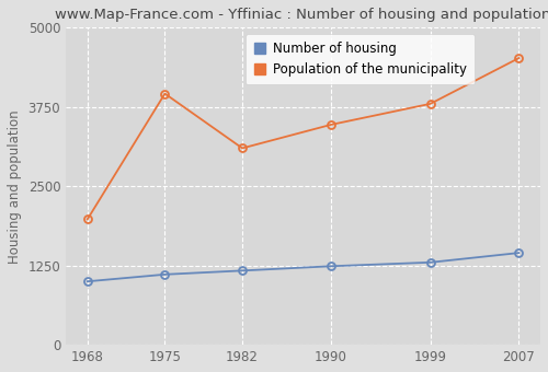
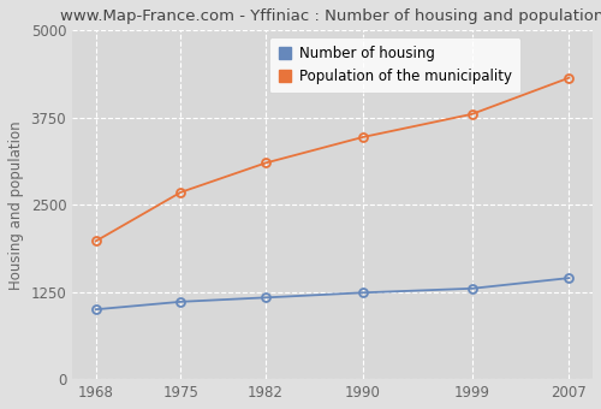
Population of the municipality/1975: 3960 -> 2680
Population of the municipality/2007: 4520 -> 4320
